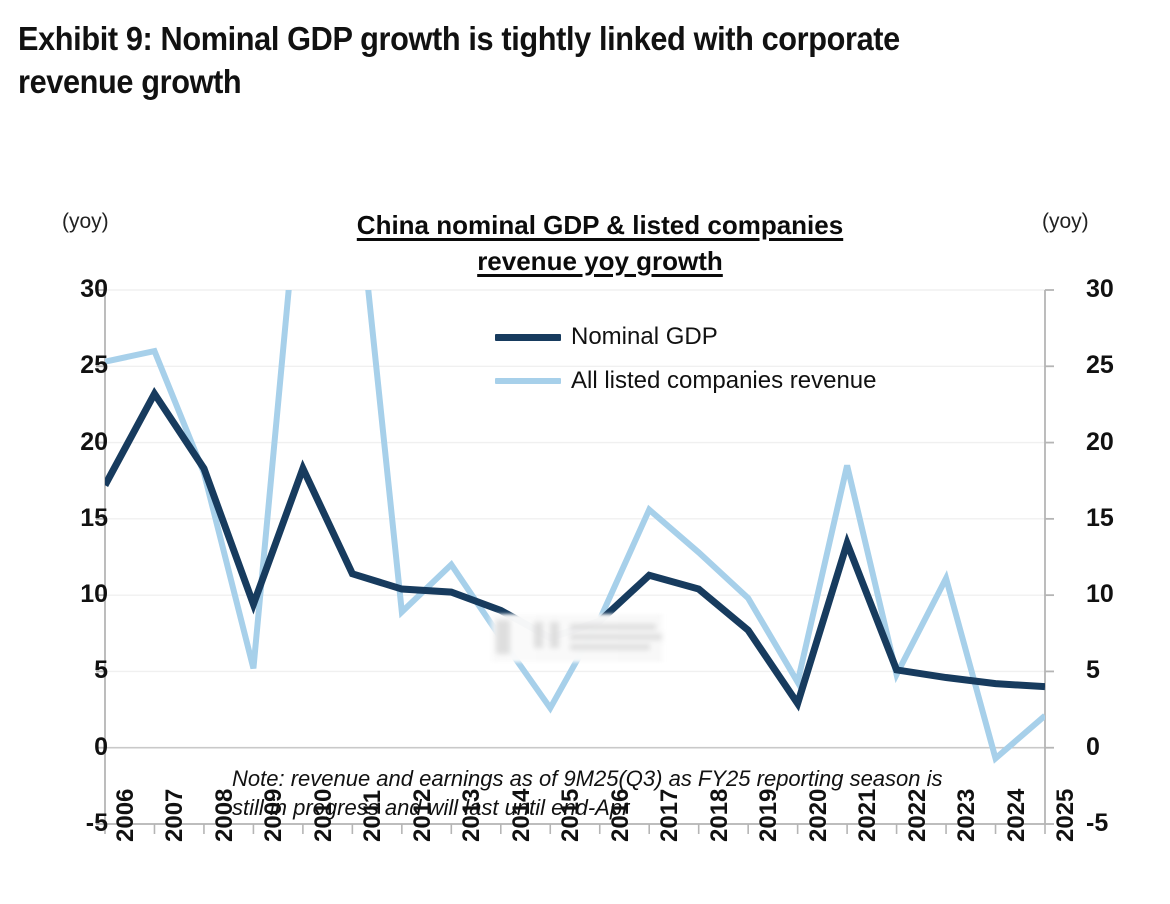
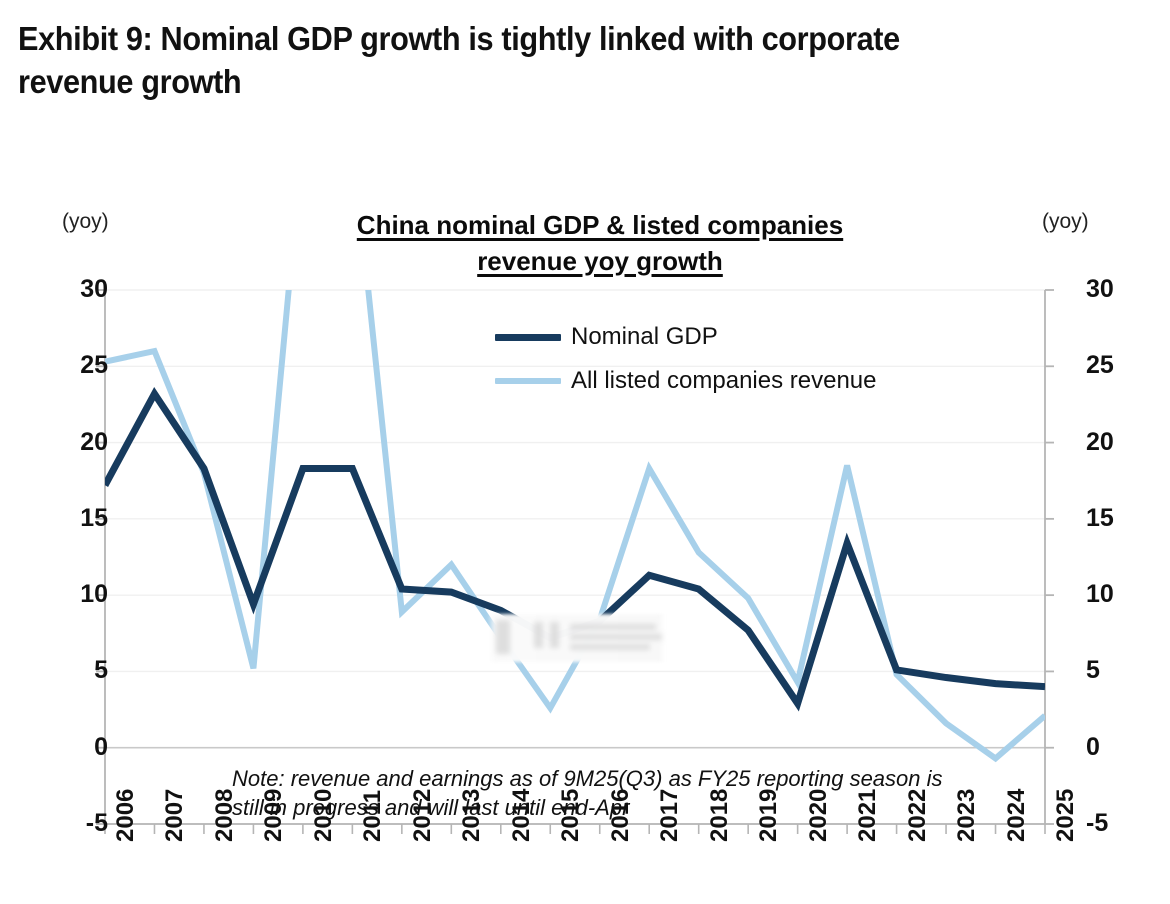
Nominal GDP/2011: 11.4 -> 18.3
All listed companies revenue/2017: 15.6 -> 18.3
All listed companies revenue/2023: 11.1 -> 1.6
